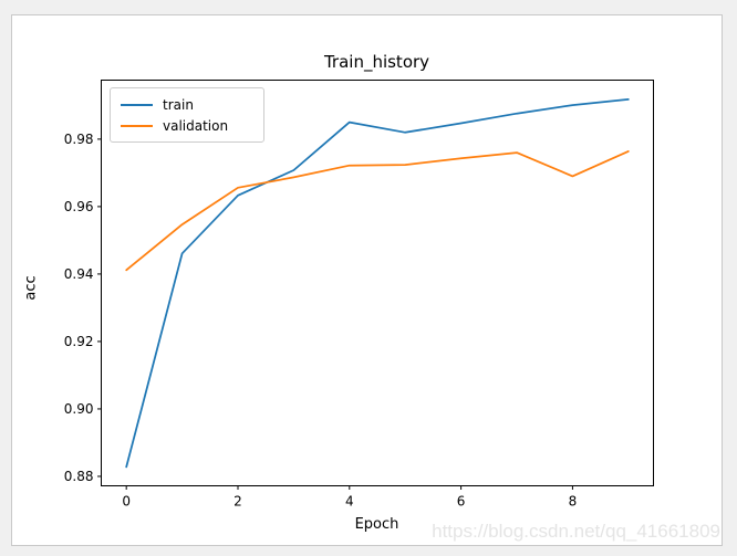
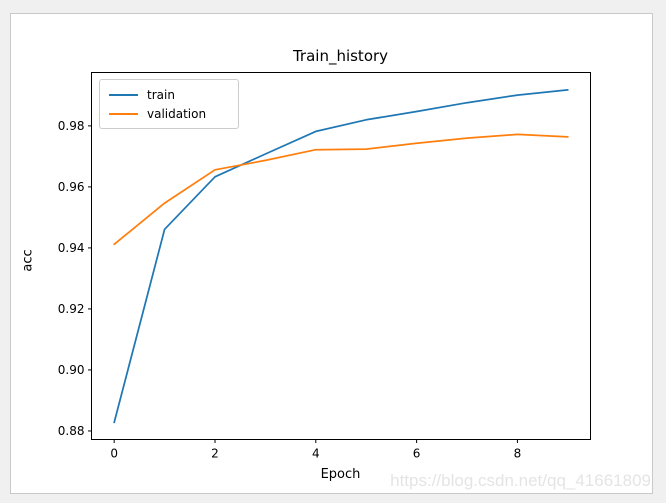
train/4: 0.985 -> 0.978
validation/8: 0.969 -> 0.977
